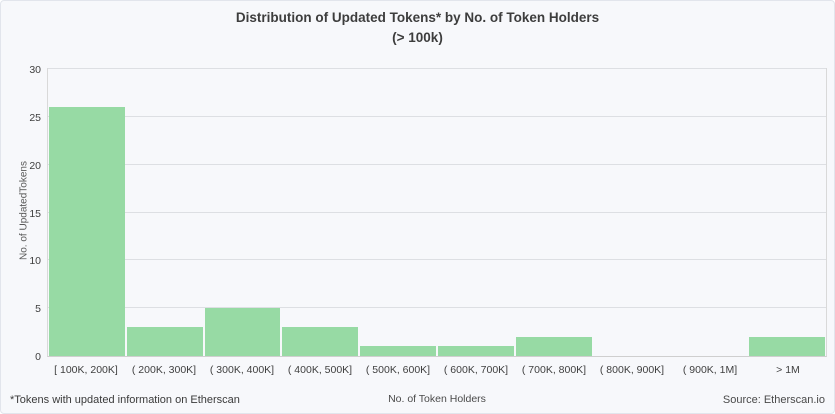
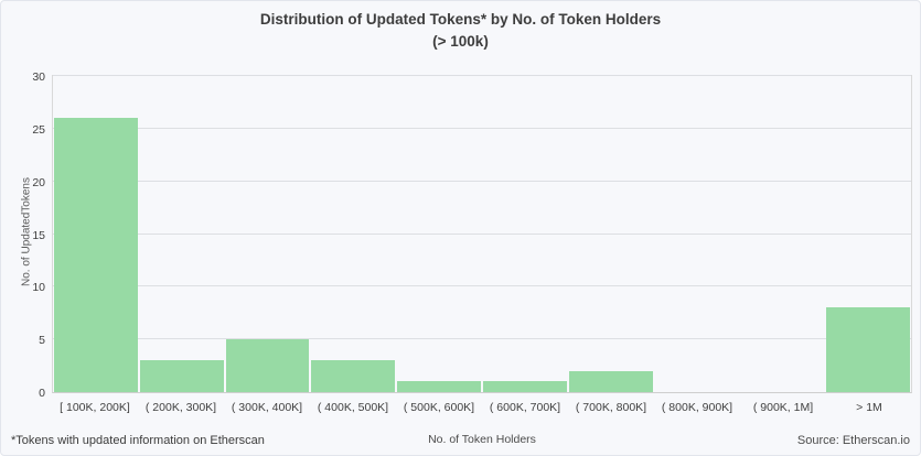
> 1M: 2 -> 8
